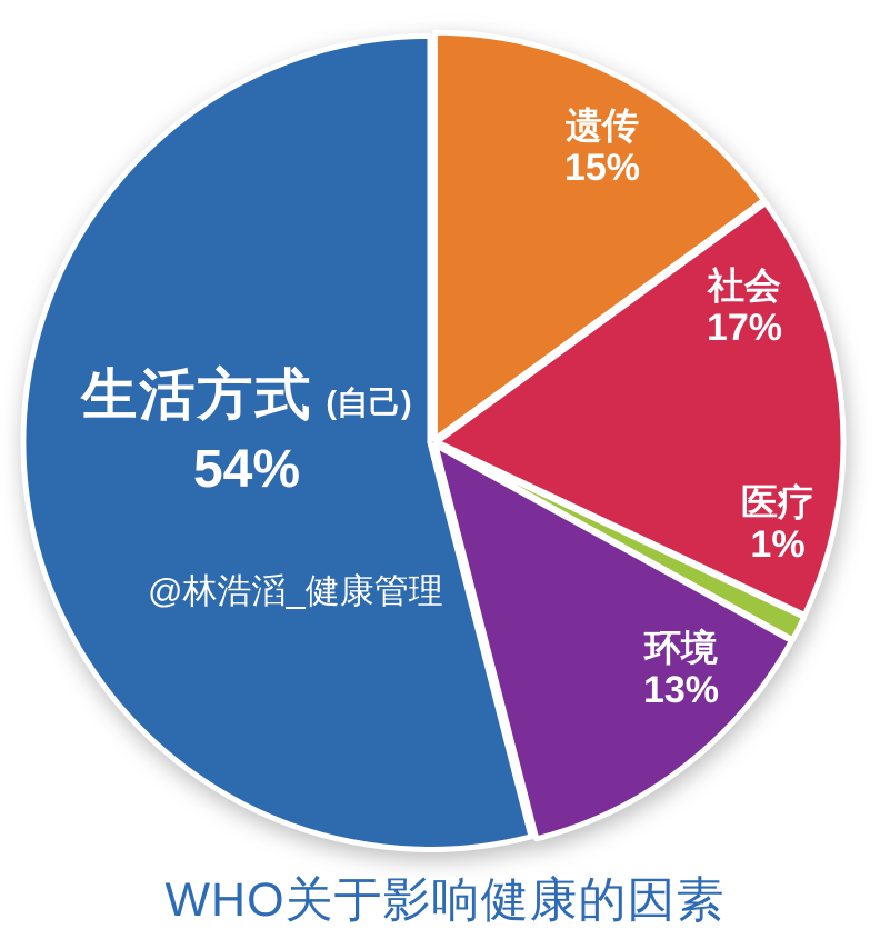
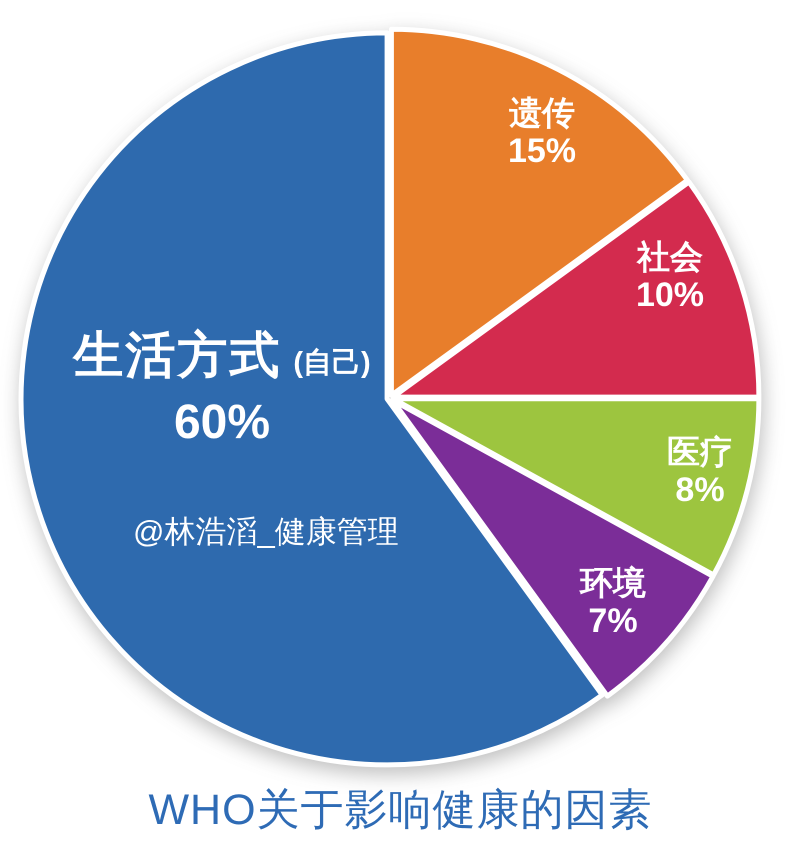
社会: 17% -> 10%
医疗: 1% -> 8%
环境: 13% -> 7%
生活方式: 54% -> 60%
